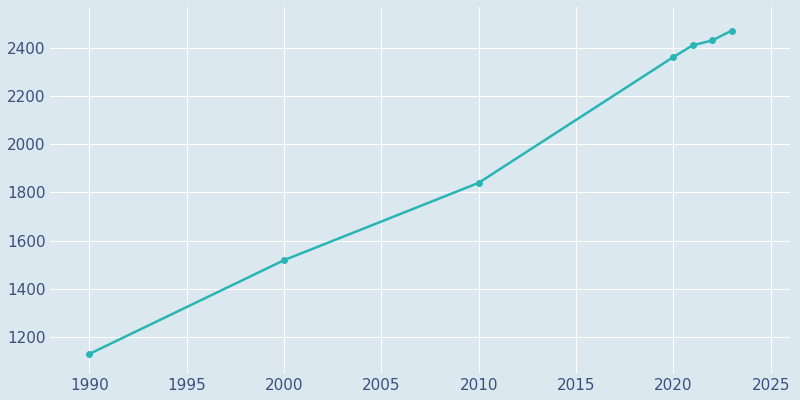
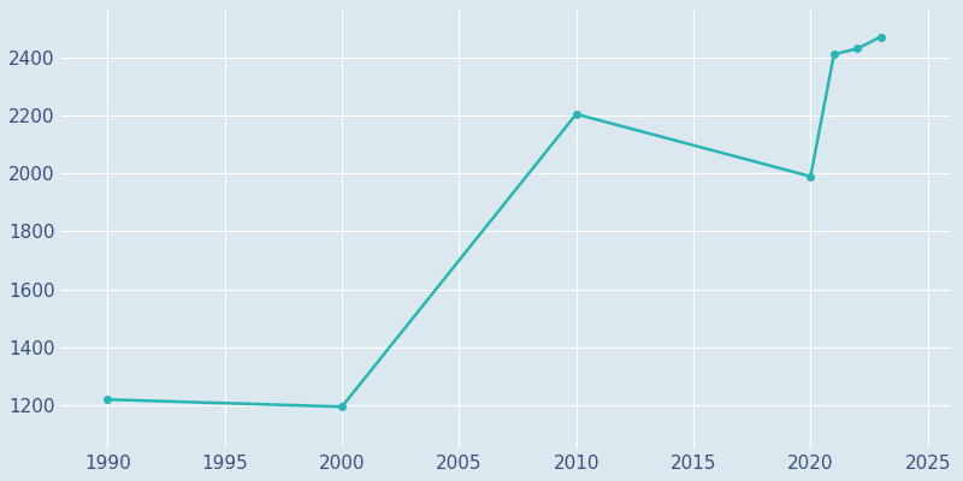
1990: 1130 -> 1220
2000: 1519 -> 1195
2010: 1840 -> 2205
2020: 2362 -> 1990
